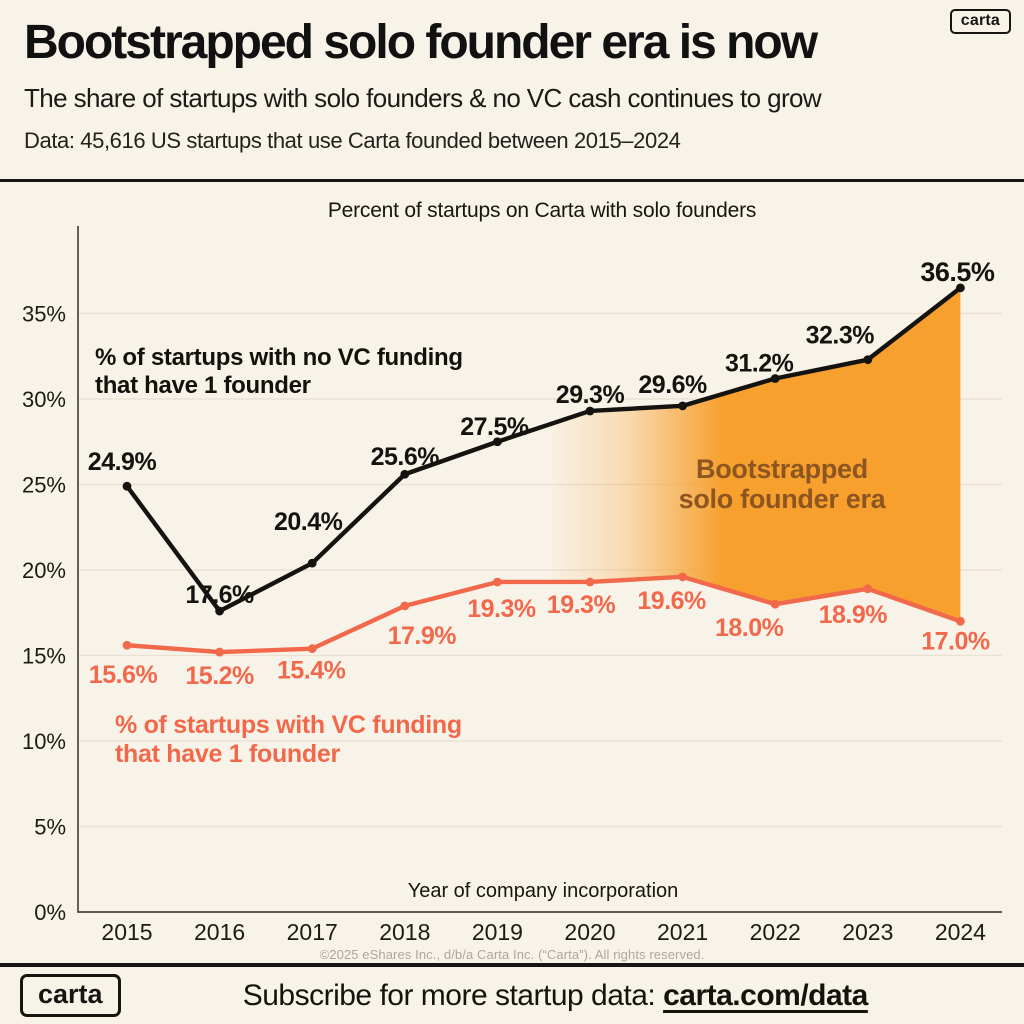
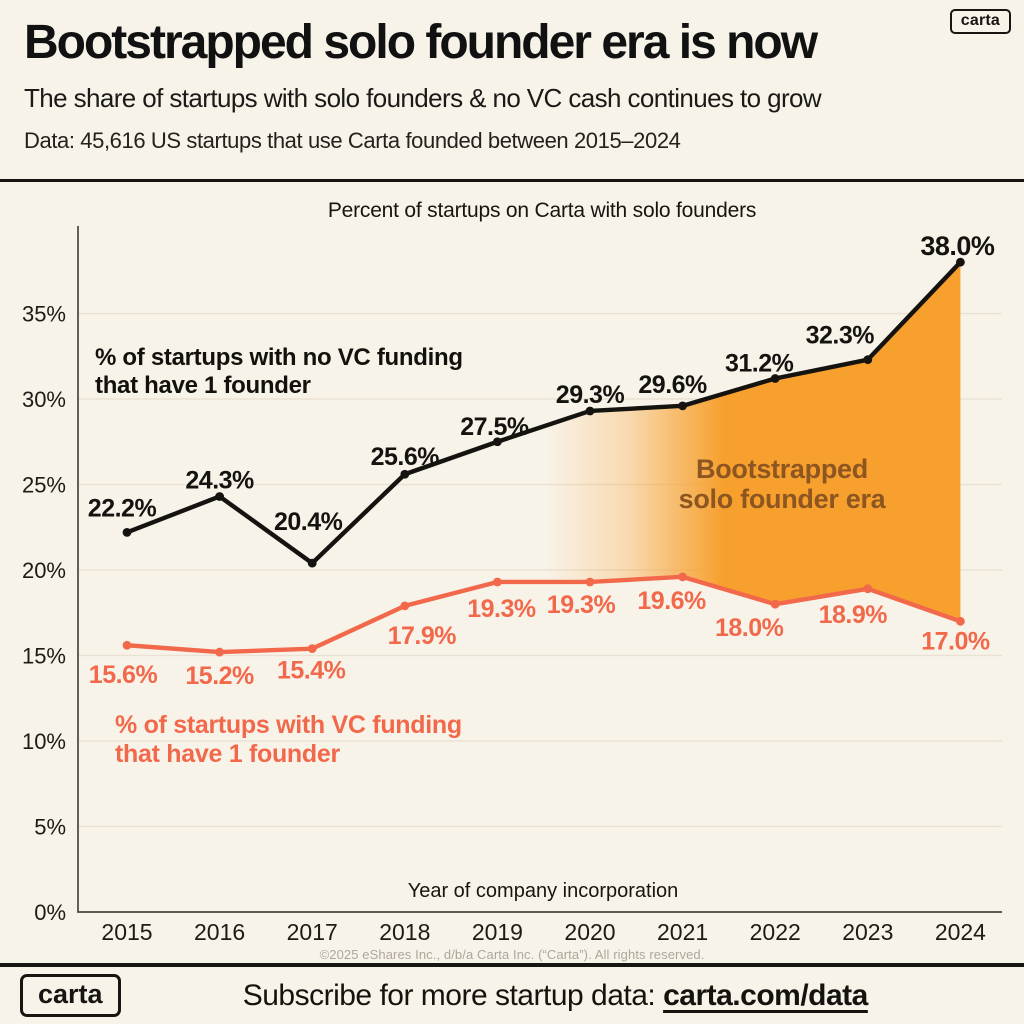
% of startups with no VC funding that have 1 founder/2015: 24.9% -> 22.2%
% of startups with no VC funding that have 1 founder/2016: 17.6% -> 24.3%
% of startups with no VC funding that have 1 founder/2024: 36.5% -> 38.0%
